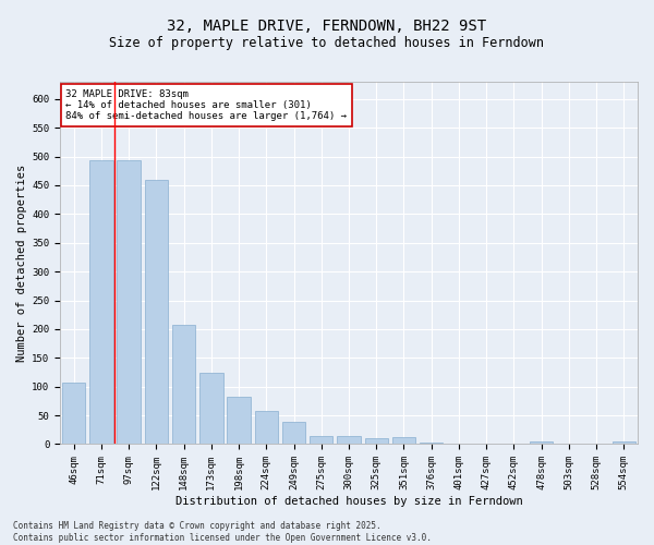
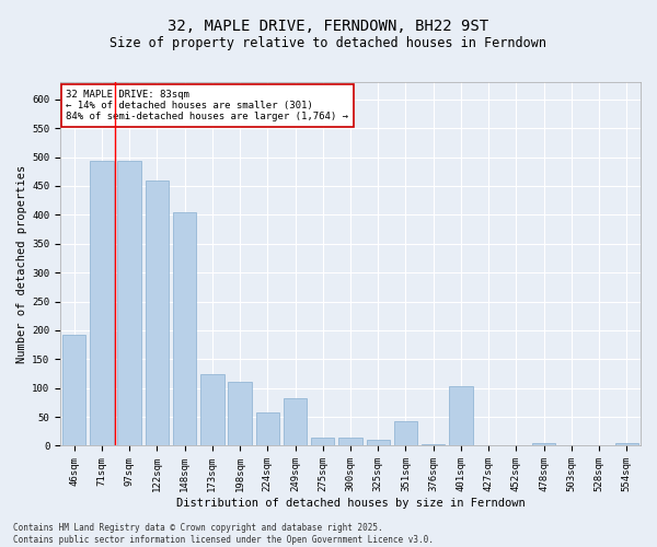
46sqm: 107 -> 192
148sqm: 207 -> 404
198sqm: 82 -> 110
249sqm: 39 -> 82
351sqm: 12 -> 42
401sqm: 1 -> 104
